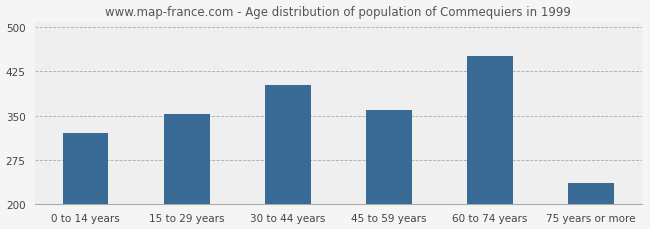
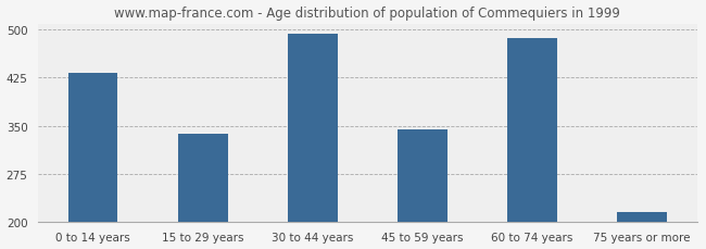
0 to 14 years: 320 -> 432
15 to 29 years: 352 -> 338
30 to 44 years: 402 -> 493
45 to 59 years: 360 -> 344
60 to 74 years: 452 -> 487
75 years or more: 236 -> 215
